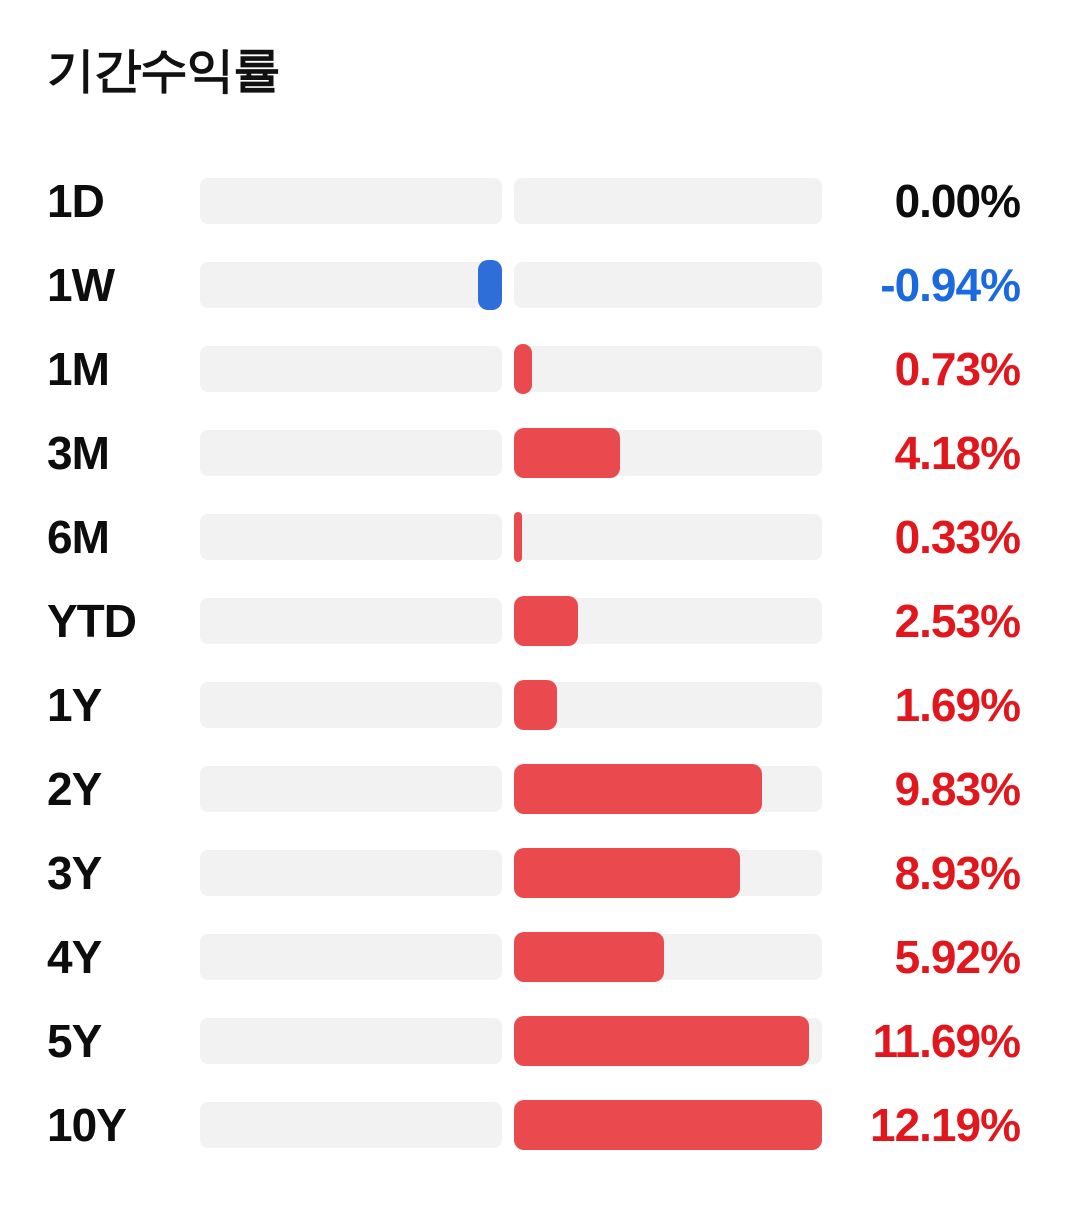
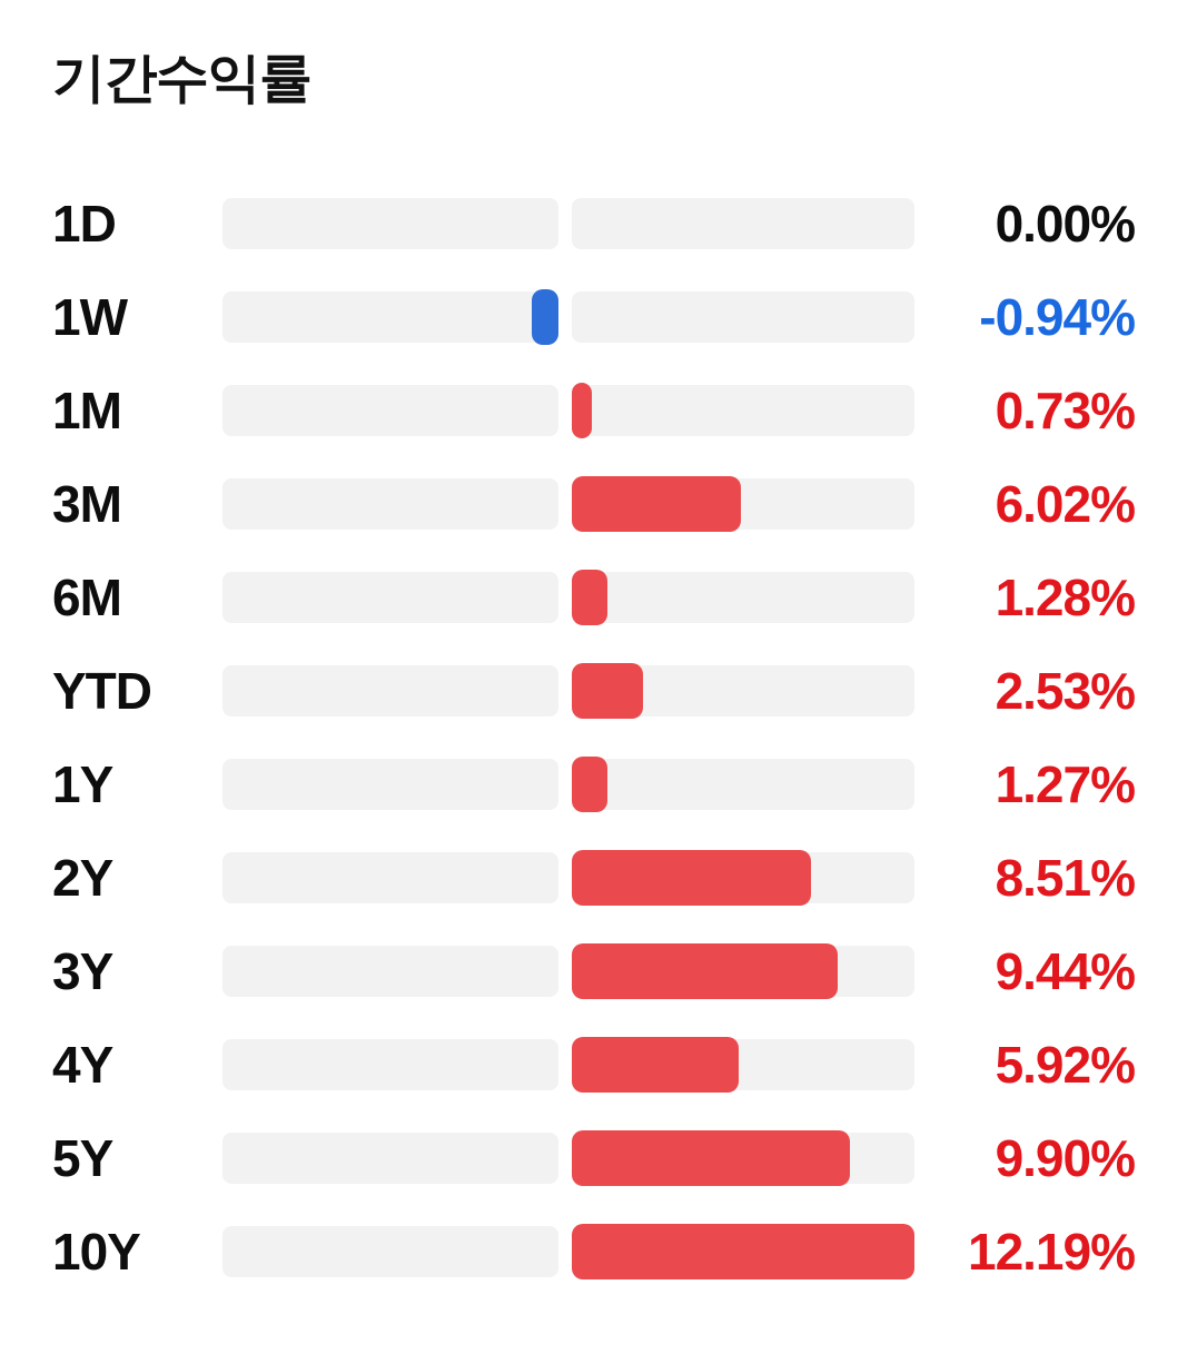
3M: 4.18% -> 6.02%
6M: 0.33% -> 1.28%
1Y: 1.69% -> 1.27%
2Y: 9.83% -> 8.51%
3Y: 8.93% -> 9.44%
5Y: 11.69% -> 9.90%
